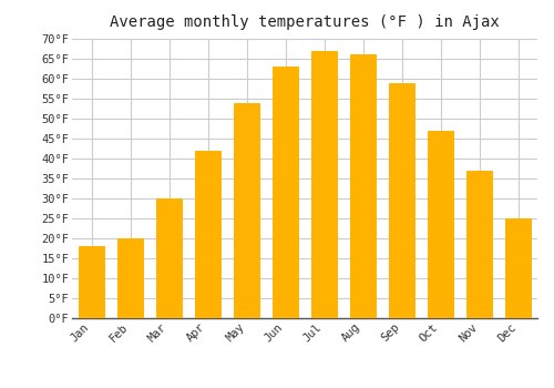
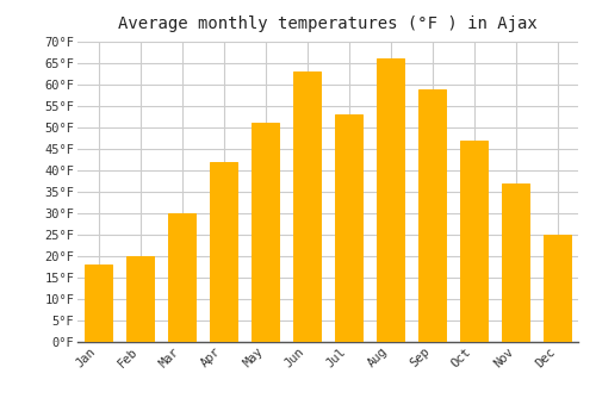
May: 54°F -> 51°F
Jul: 67°F -> 53°F
